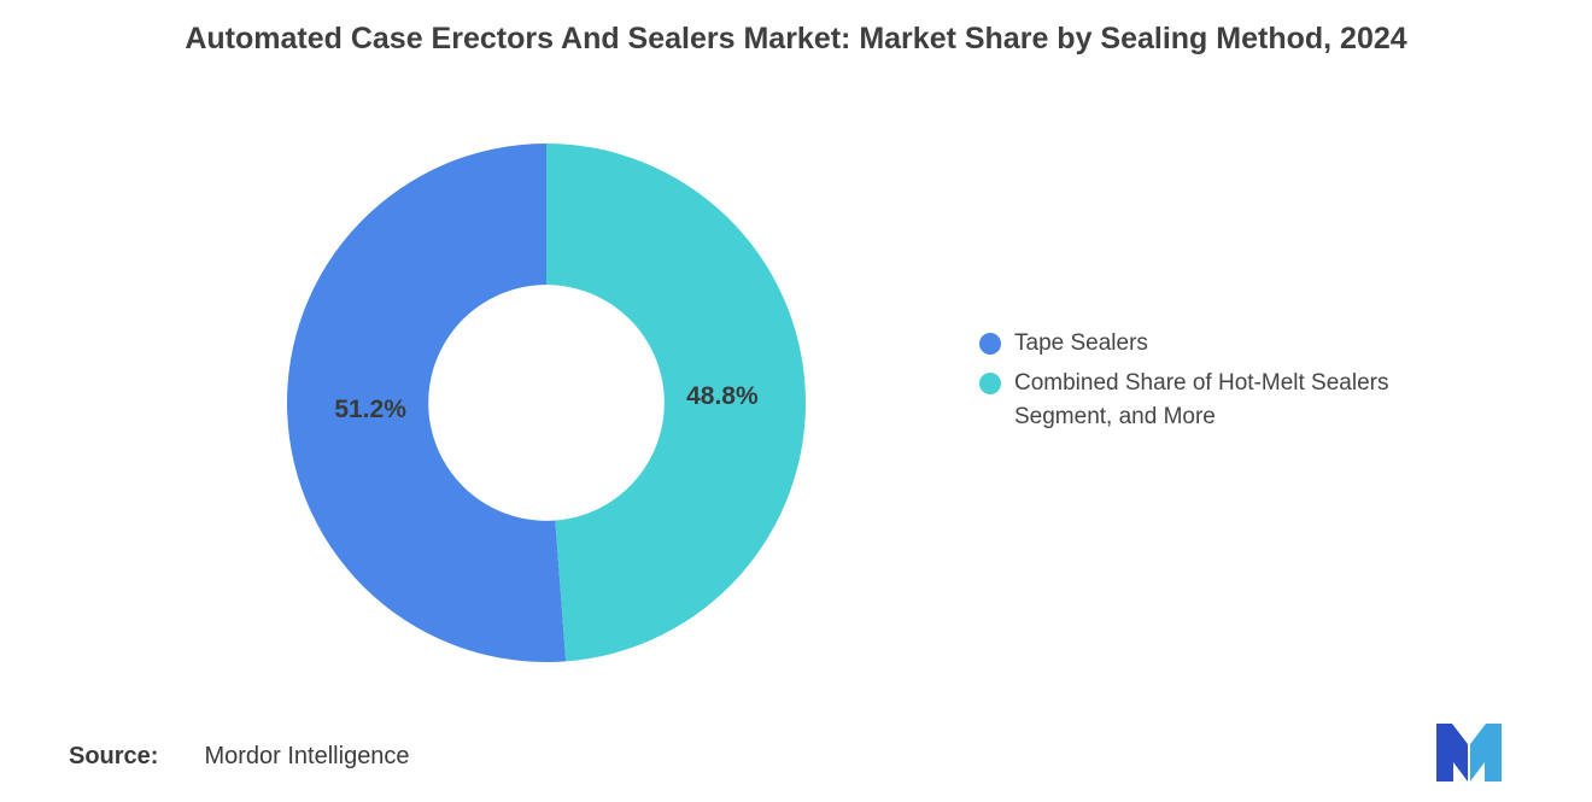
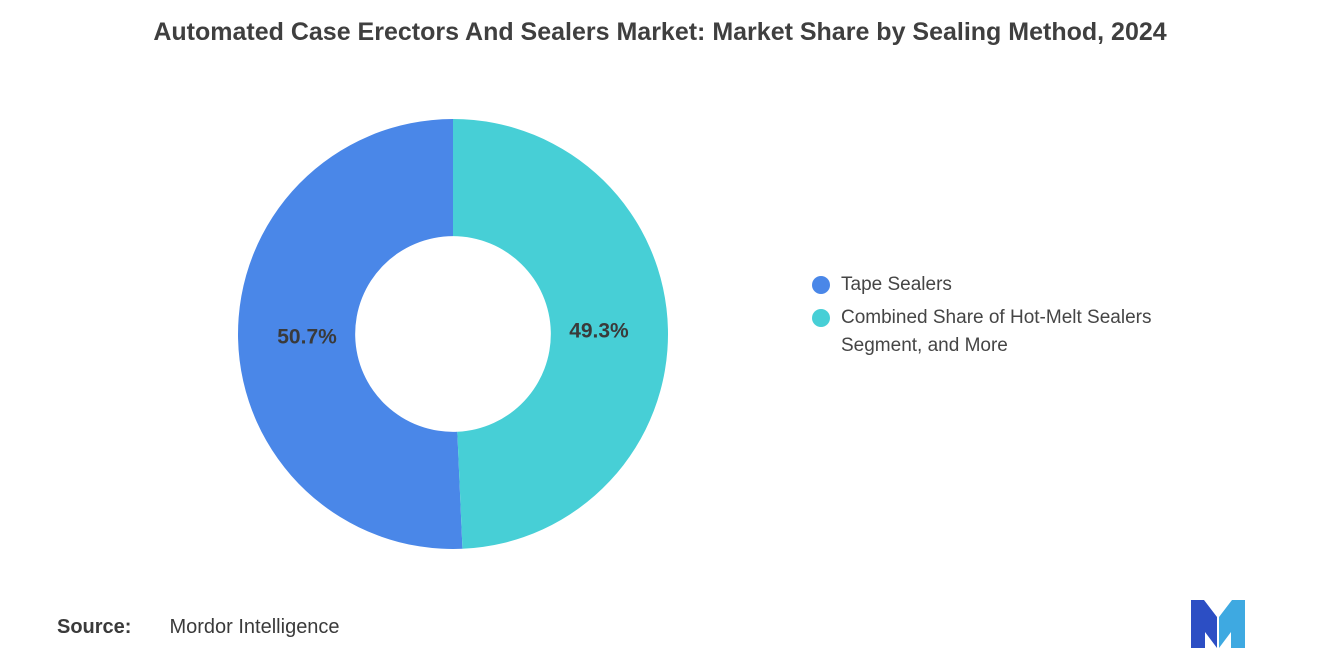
Tape Sealers: 51.2% -> 50.7%
Combined Share of Hot-Melt Sealers Segment, and More: 48.8% -> 49.3%
